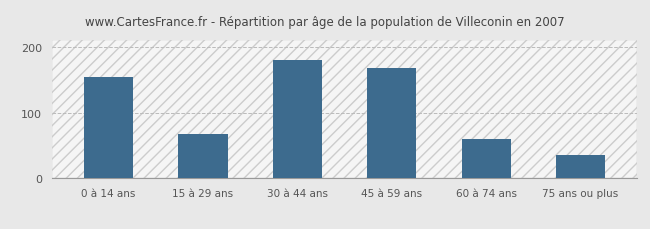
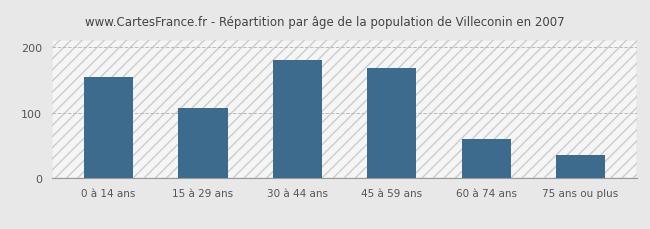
15 à 29 ans: 68 -> 107
